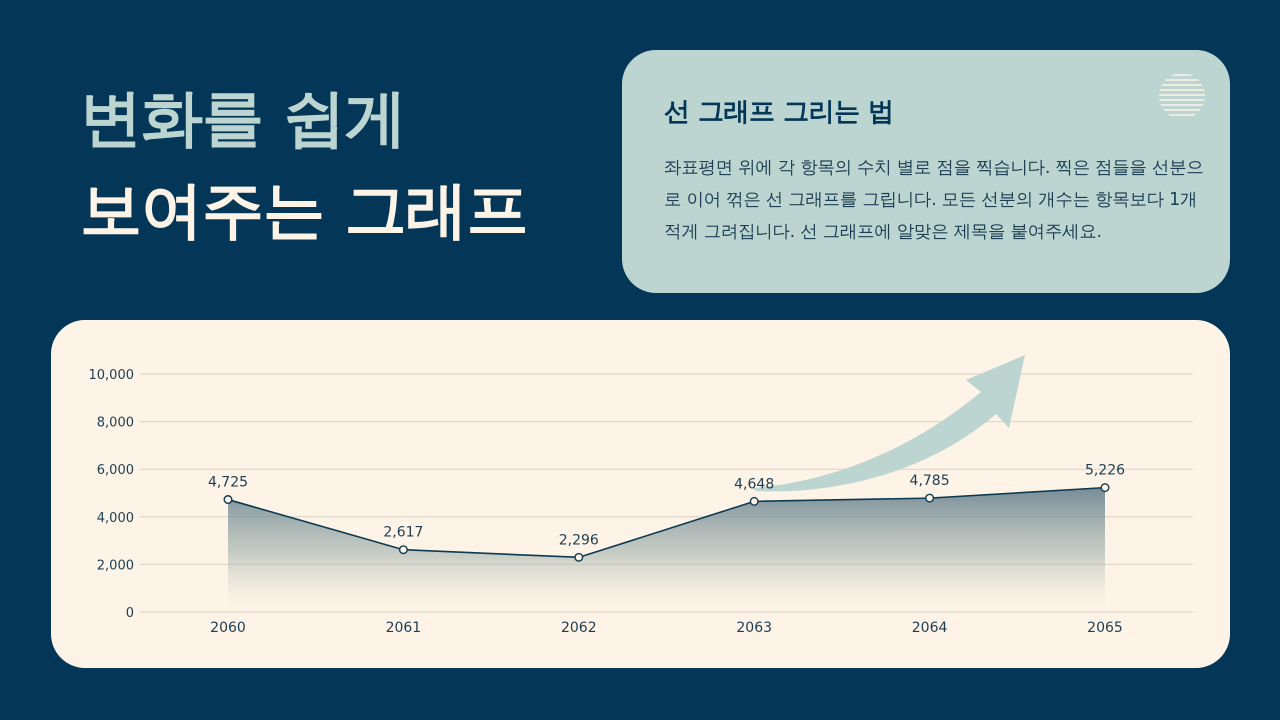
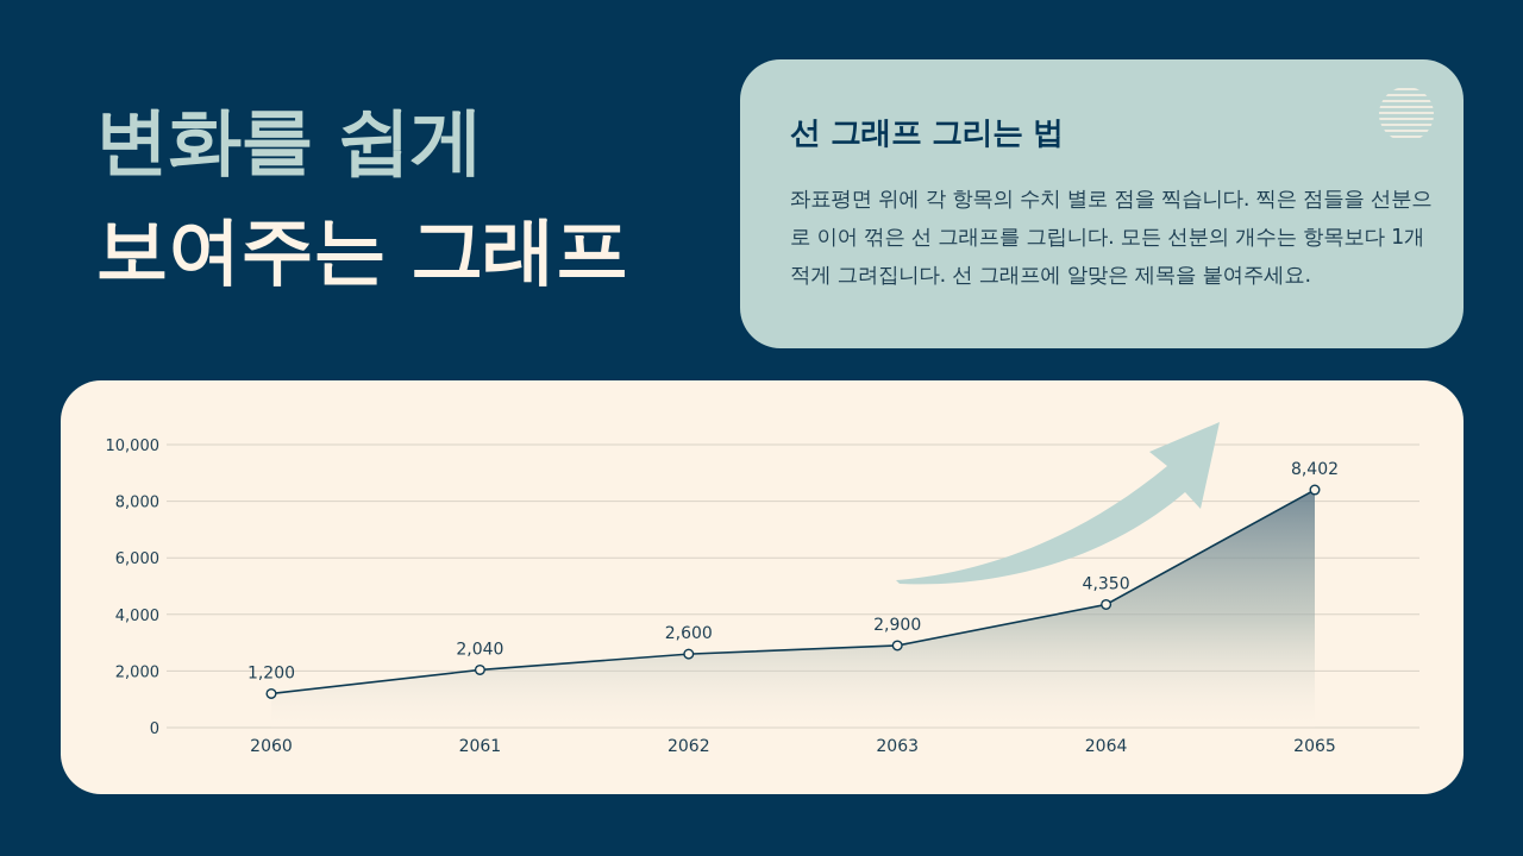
2060: 4,725 -> 1,200
2061: 2,617 -> 2,040
2062: 2,296 -> 2,600
2063: 4,648 -> 2,900
2064: 4,785 -> 4,350
2065: 5,226 -> 8,402
